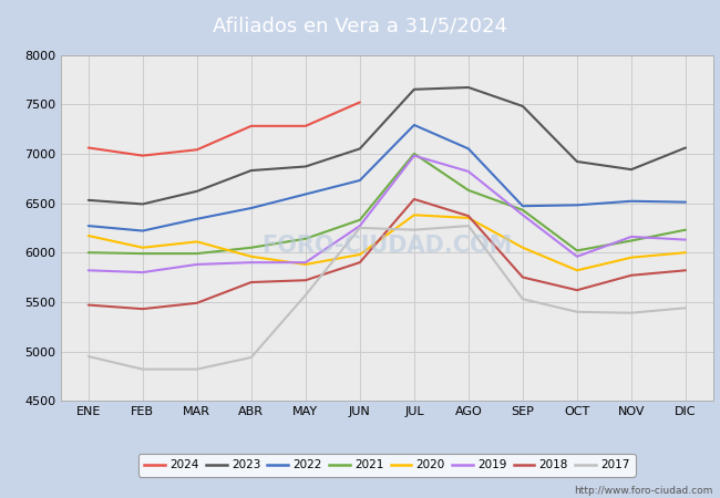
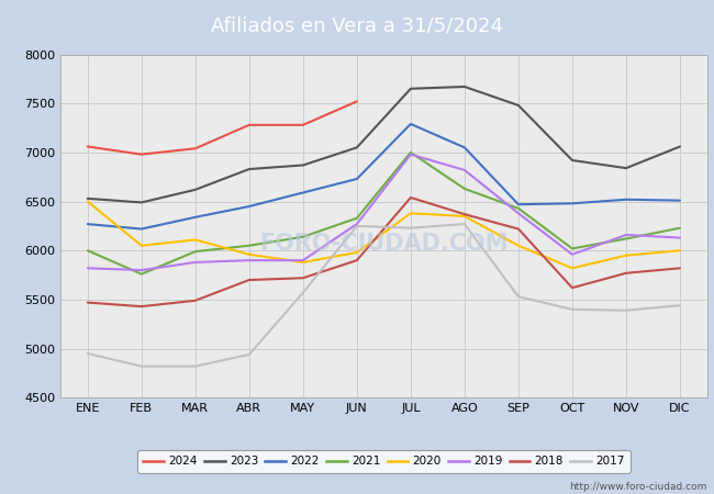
2020/ENE: 6170 -> 6500
2021/FEB: 5990 -> 5760
2018/SEP: 5750 -> 6220
